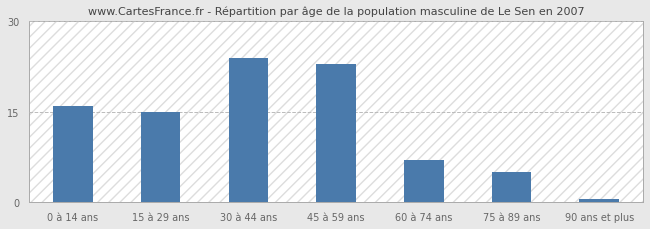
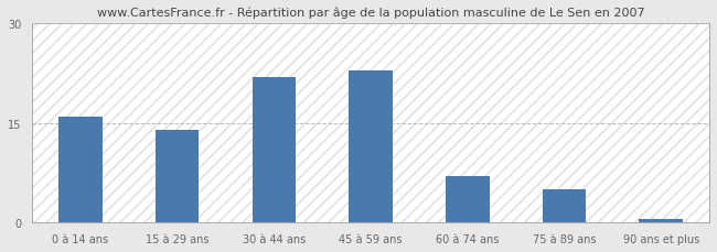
15 à 29 ans: 15.0 -> 14.0
30 à 44 ans: 24.0 -> 22.0
